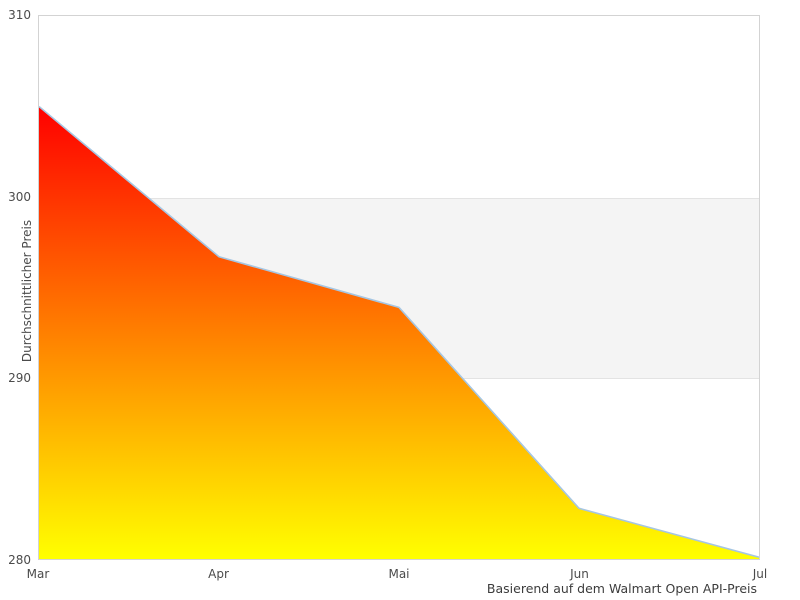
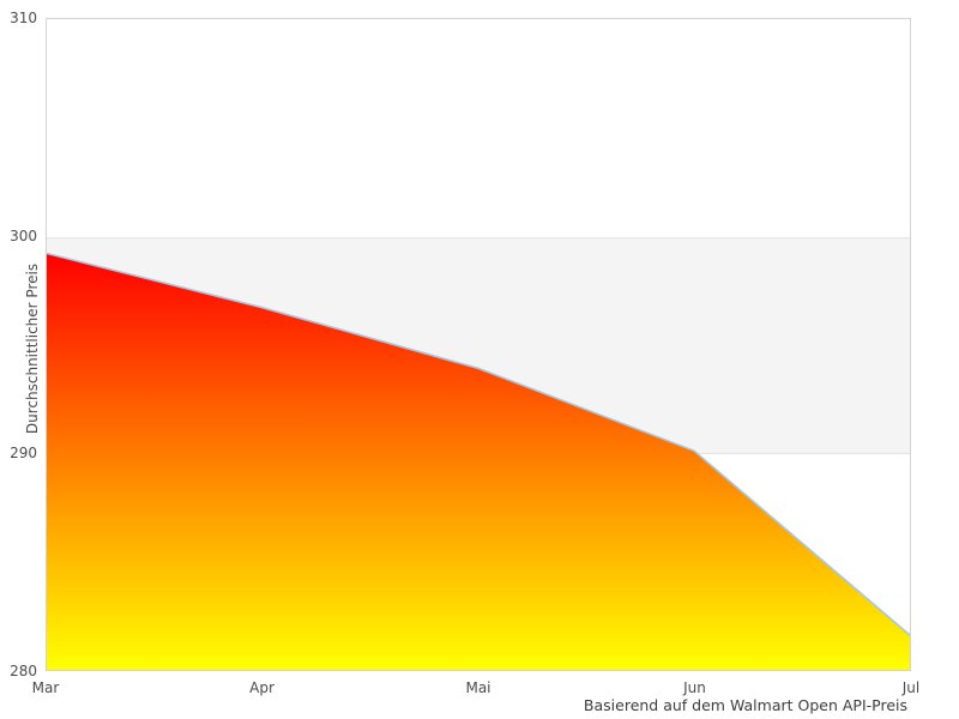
Mar: 305.0 -> 299.2
Jun: 282.8 -> 290.1
Jul: 280.1 -> 281.6
